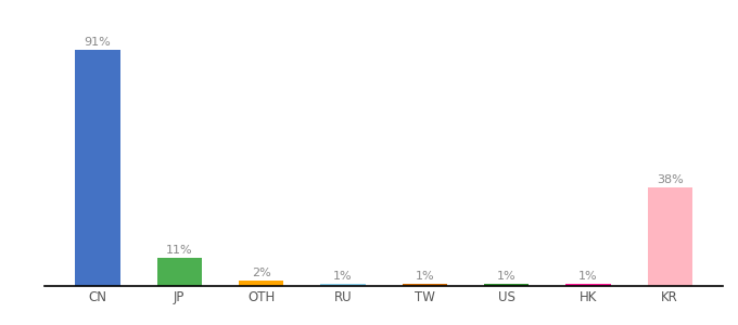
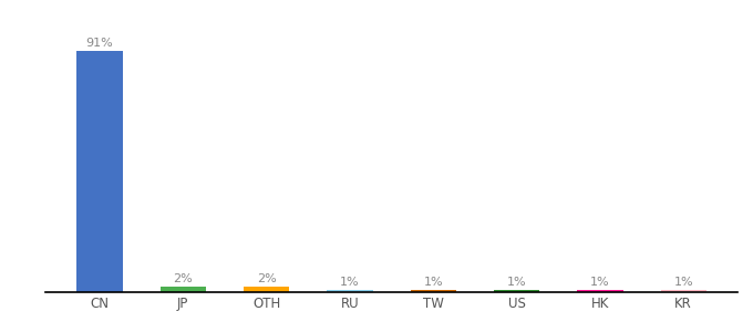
JP: 11% -> 2%
KR: 38% -> 1%
